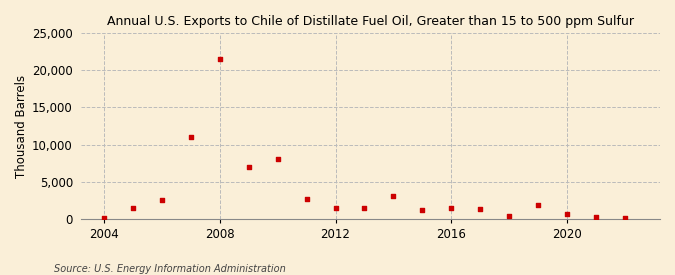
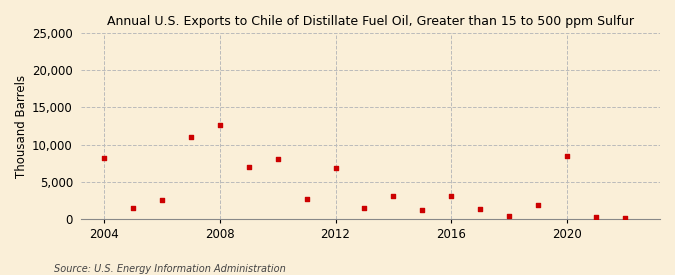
2004: 0 -> 8,200
2008: 21,600 -> 12,600
2012: 1,500 -> 6,800
2016: 1,500 -> 3,000
2020: 700 -> 8,400
